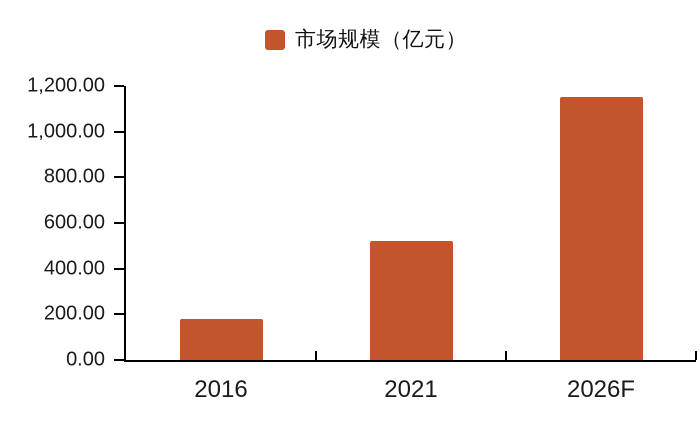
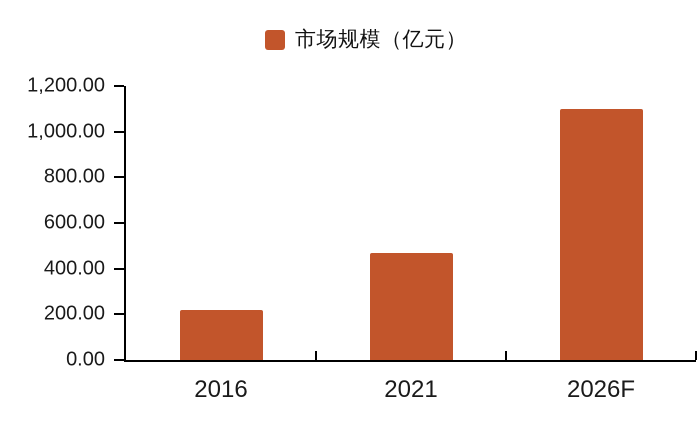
2016: 180 -> 220
2021: 520 -> 470
2026F: 1150 -> 1100
